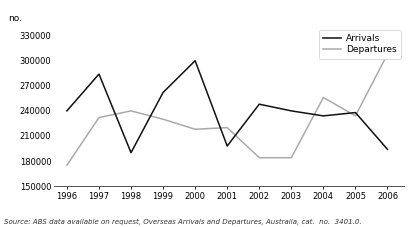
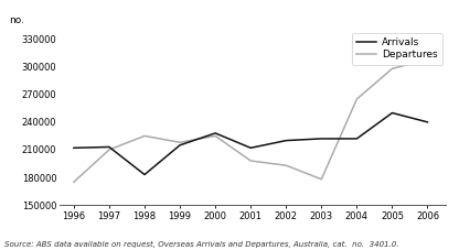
Arrivals/1996: 240000 -> 212000
Arrivals/1997: 284000 -> 213000
Departures/1997: 232000 -> 210000
Arrivals/1998: 190000 -> 183000
Departures/1998: 240000 -> 225000
Arrivals/1999: 262000 -> 215000
Departures/1999: 230000 -> 218000
Arrivals/2000: 300000 -> 228000
Departures/2000: 218000 -> 225000
Arrivals/2001: 198000 -> 212000
Departures/2001: 220000 -> 198000
Arrivals/2002: 248000 -> 220000
Departures/2002: 184000 -> 193000
Arrivals/2003: 240000 -> 222000
Departures/2003: 184000 -> 178000
Arrivals/2004: 234000 -> 222000
Departures/2004: 256000 -> 265000
Arrivals/2005: 238000 -> 250000
Departures/2005: 234000 -> 298000
Arrivals/2006: 194000 -> 240000
